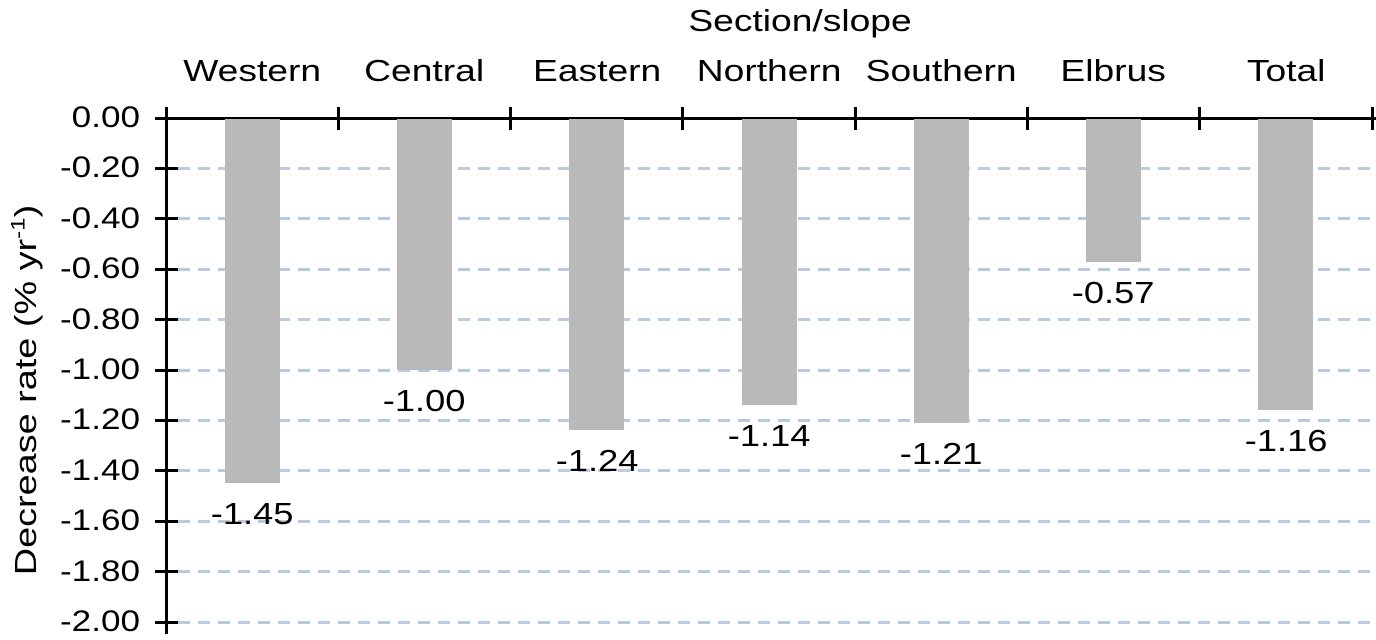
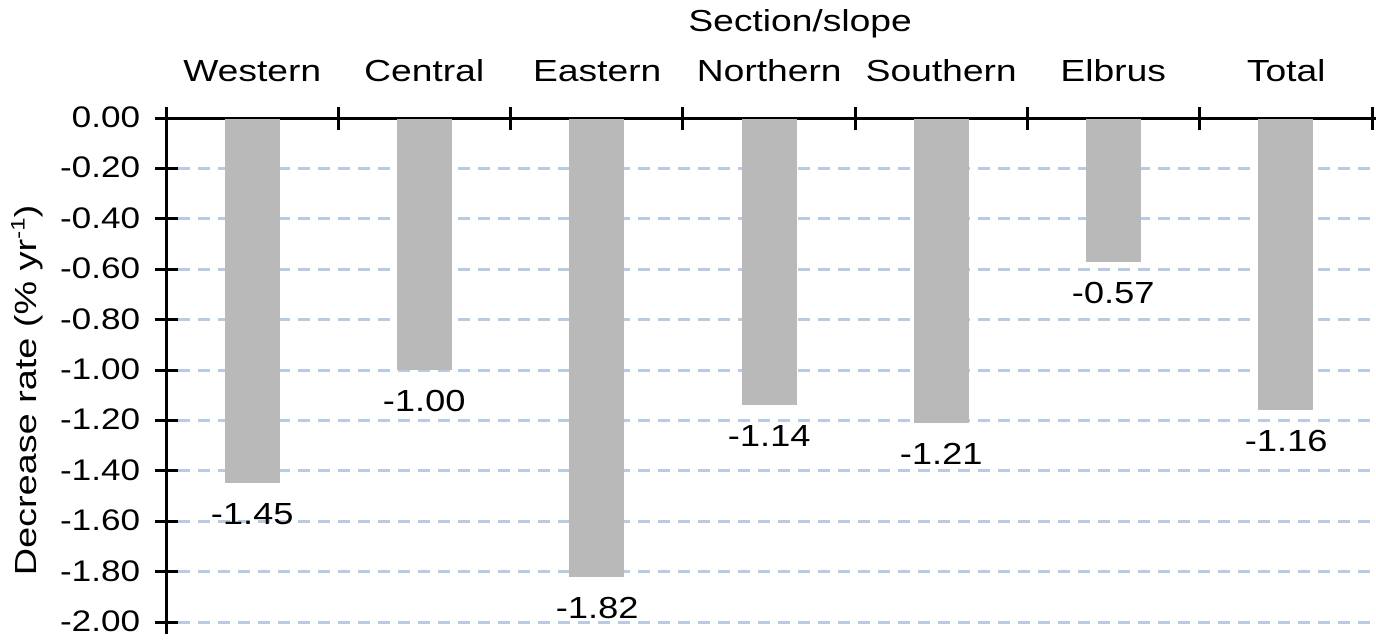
Eastern: -1.24 -> -1.82
